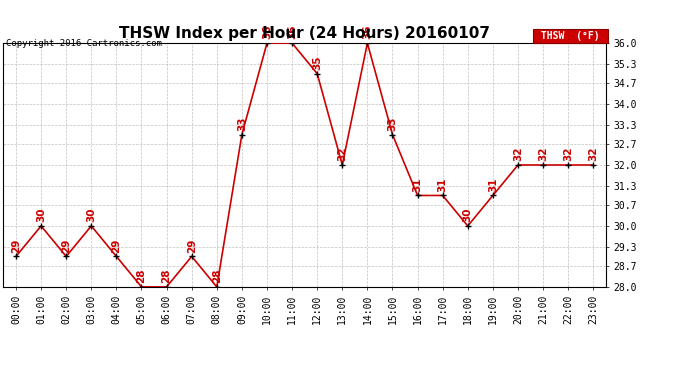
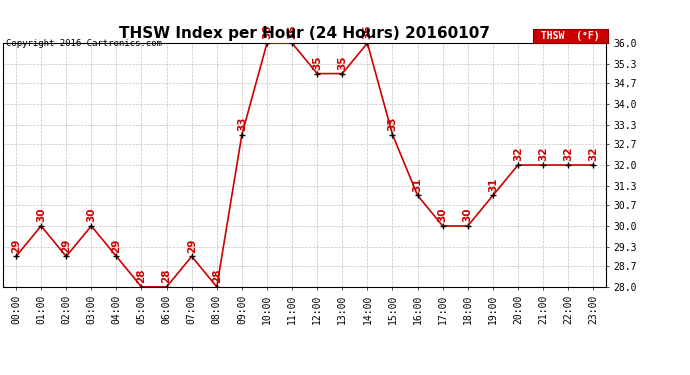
13:00: 32 -> 35
17:00: 31 -> 30
